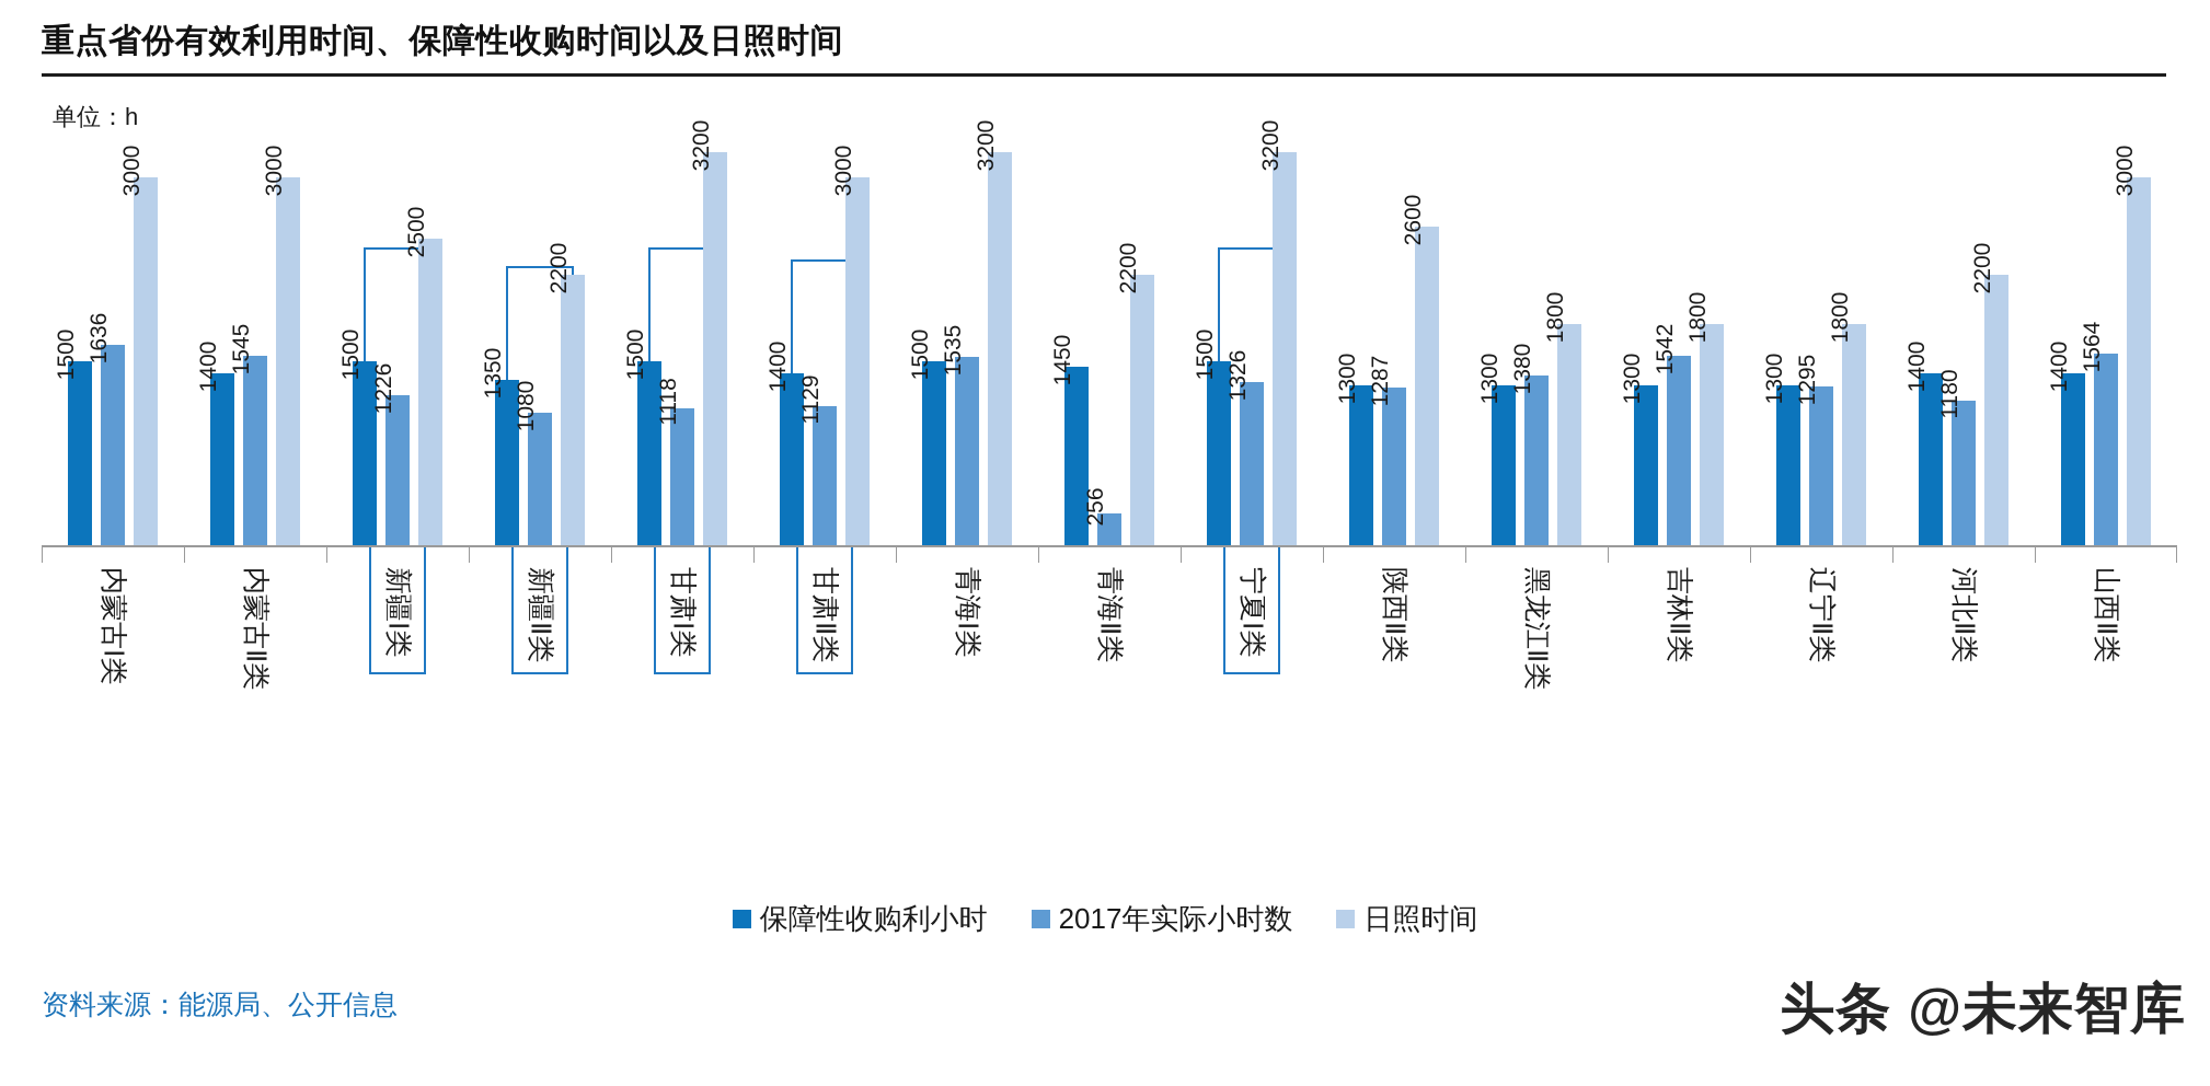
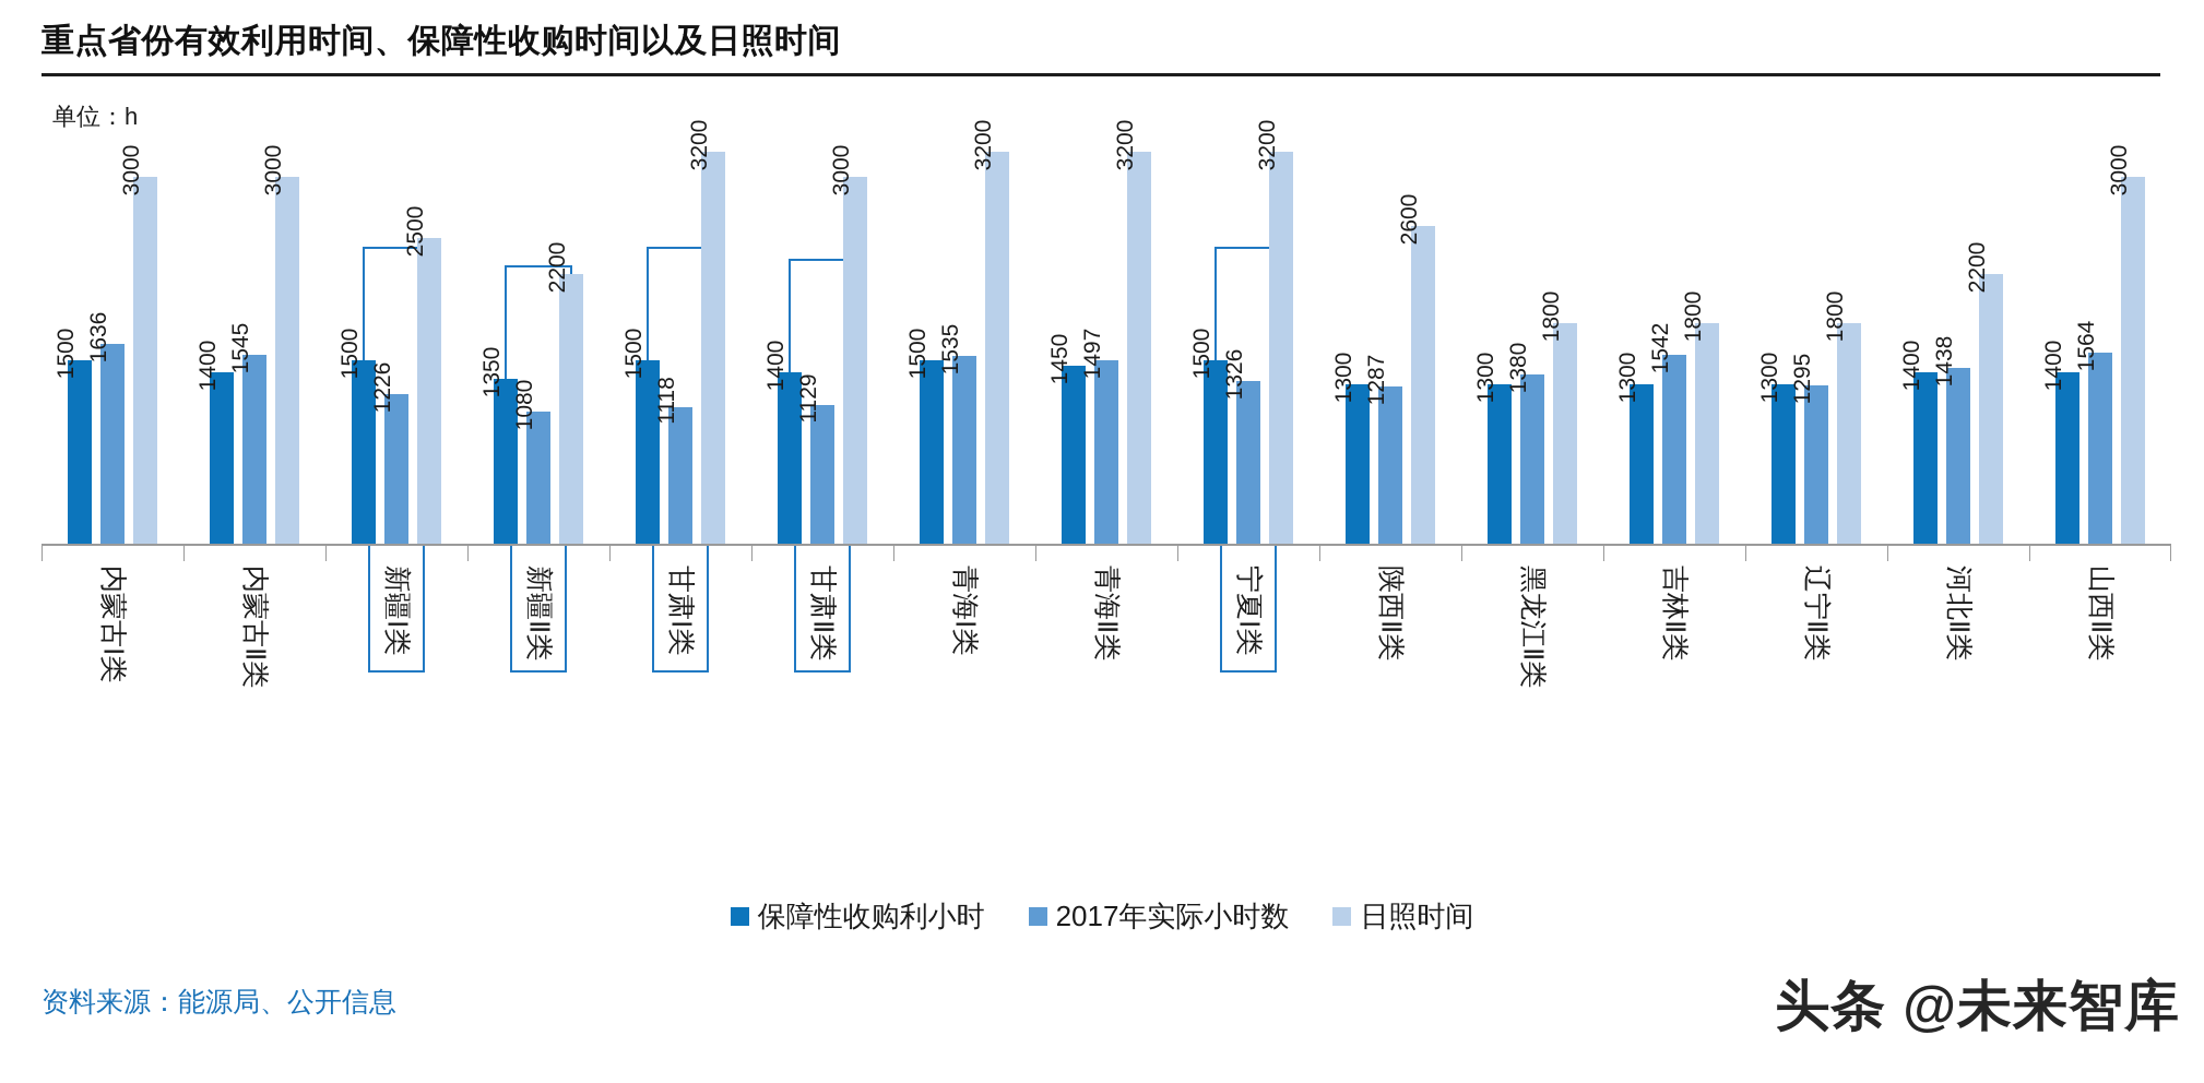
2017年实际小时数/青海Ⅱ类: 256 -> 1497
日照时间/青海Ⅱ类: 2200 -> 3200
2017年实际小时数/河北Ⅱ类: 1180 -> 1438
